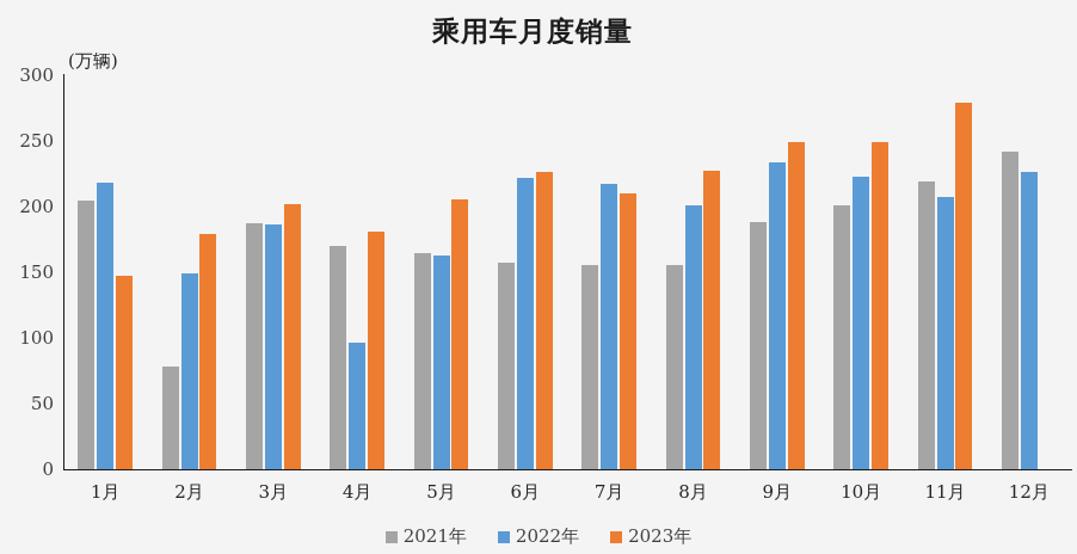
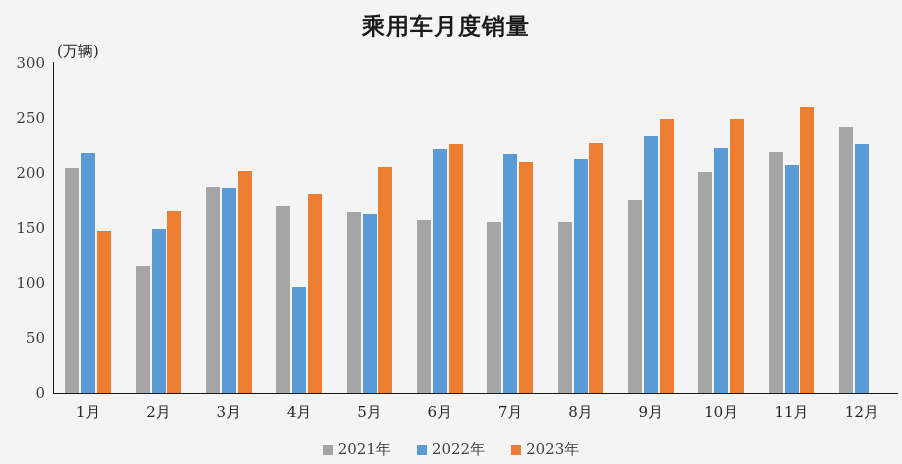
2021年/2月: 78 -> 116
2023年/2月: 179 -> 165
2022年/8月: 201 -> 212
2021年/9月: 188 -> 175
2023年/11月: 279 -> 260
